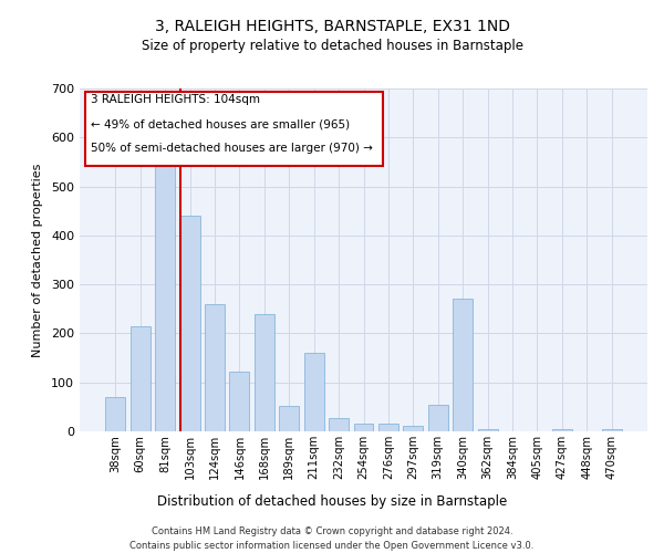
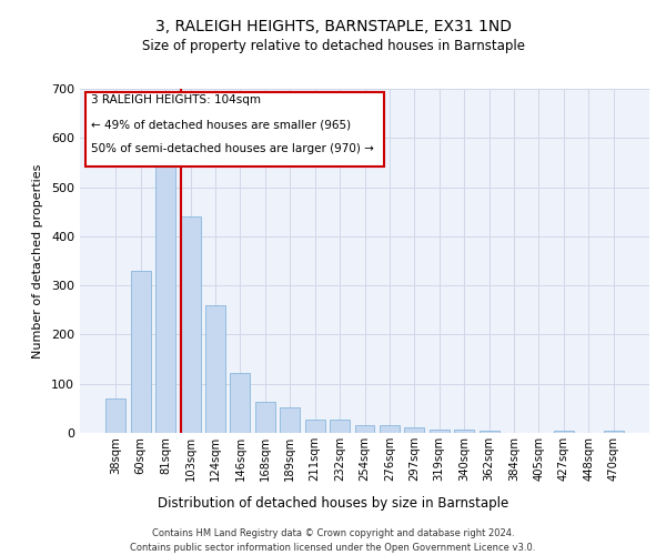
60sqm: 215 -> 330
168sqm: 240 -> 63
211sqm: 160 -> 28
319sqm: 55 -> 6
340sqm: 270 -> 7
